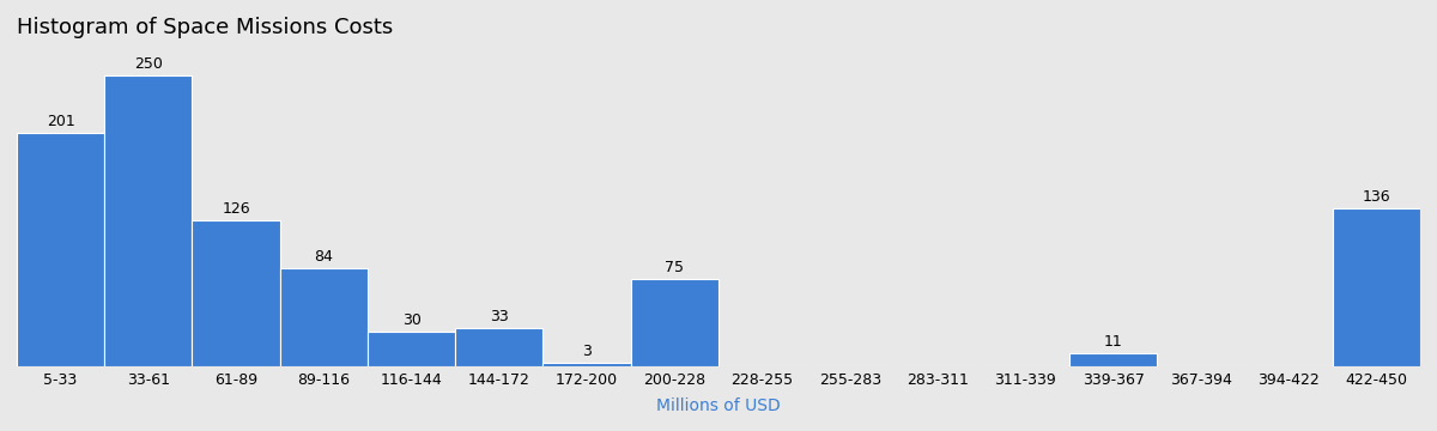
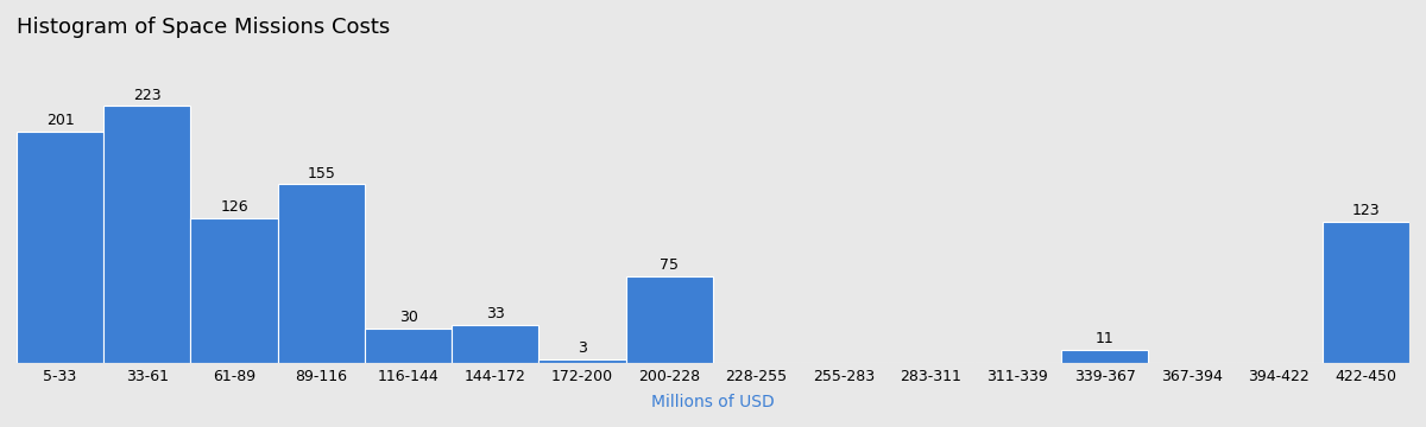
33-61: 250 -> 223
89-116: 84 -> 155
422-450: 136 -> 123
